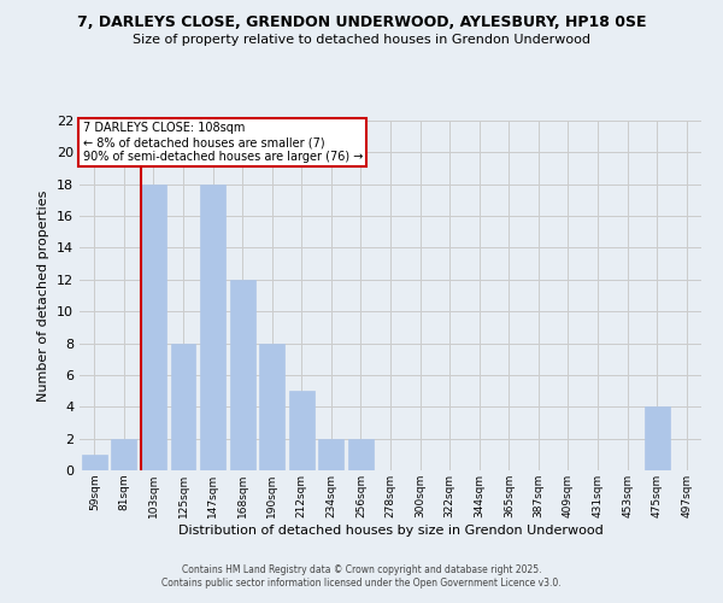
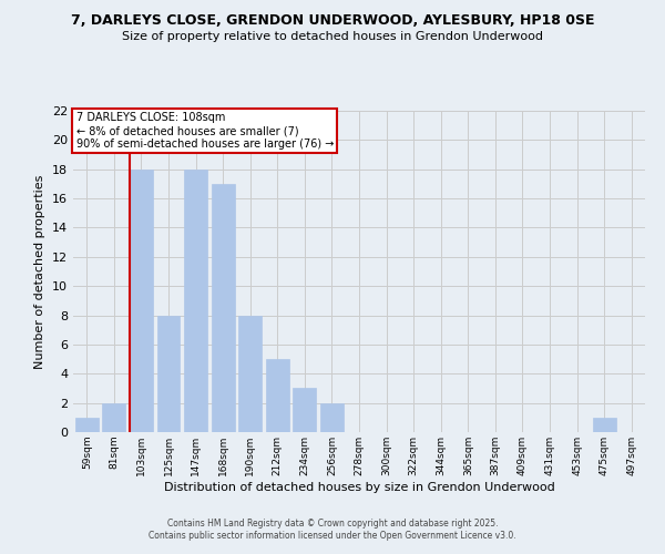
168sqm: 12 -> 17
234sqm: 2 -> 3
475sqm: 4 -> 1
